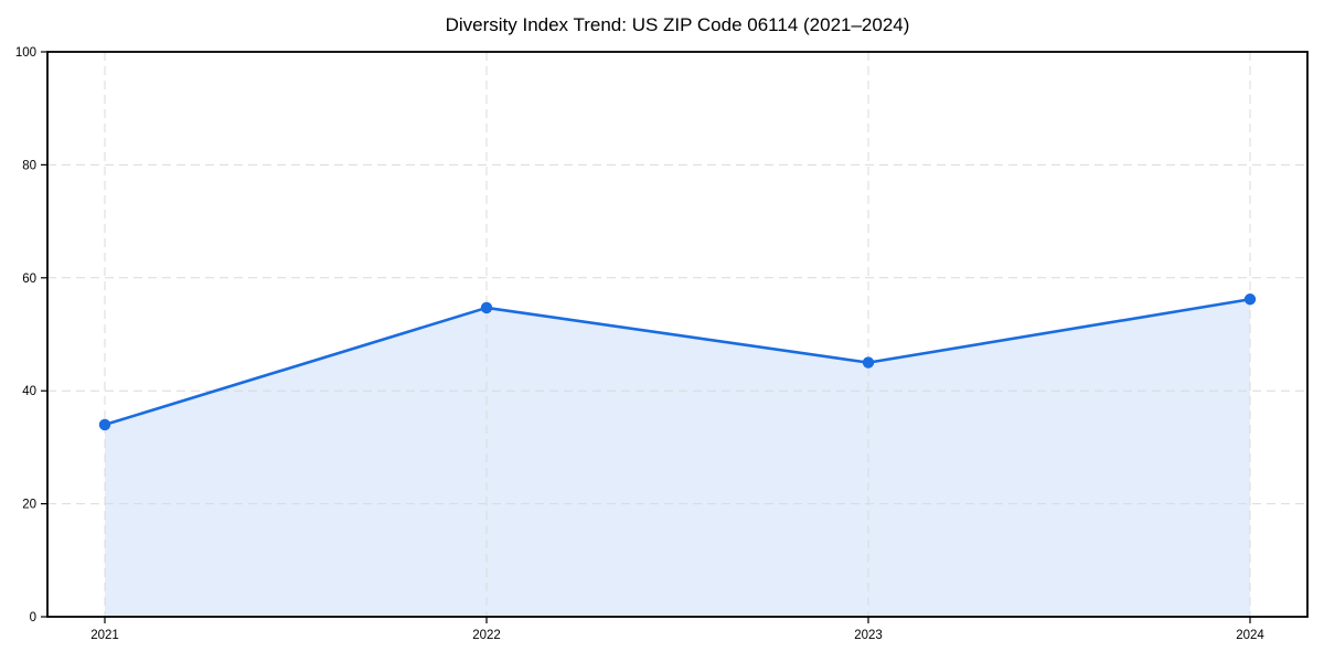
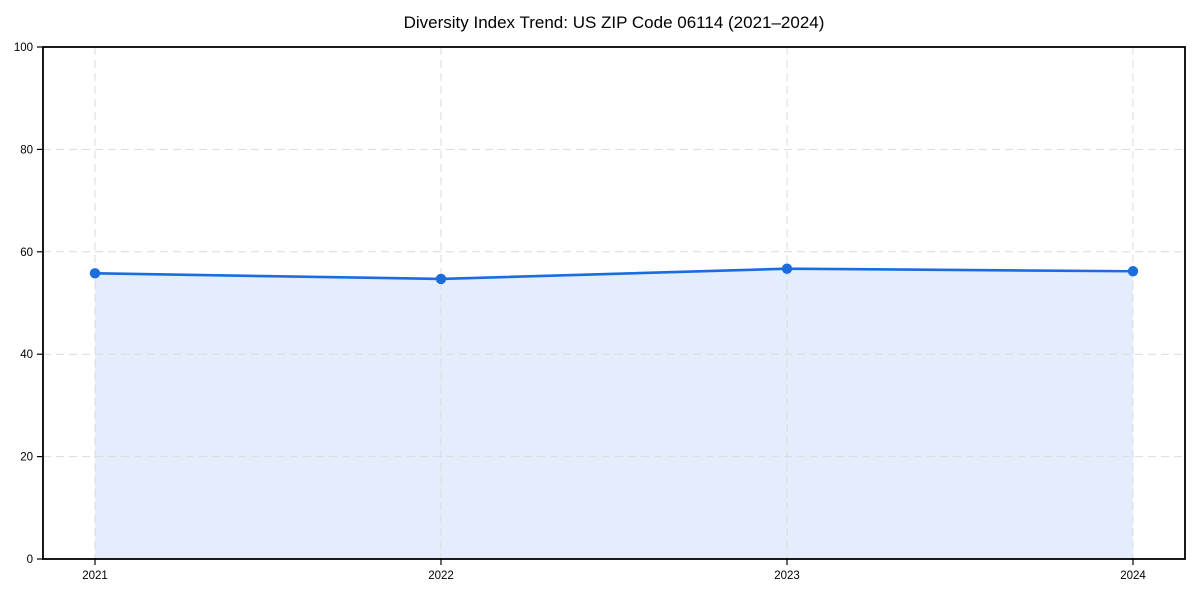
2021: 34 -> 56
2023: 45 -> 57
